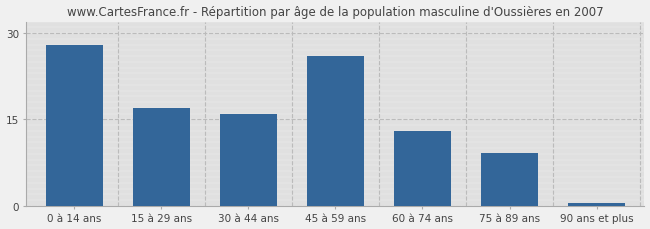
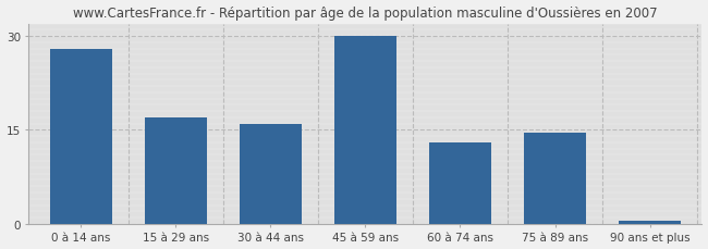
45 à 59 ans: 26.0 -> 30.0
75 à 89 ans: 9.2 -> 14.5
